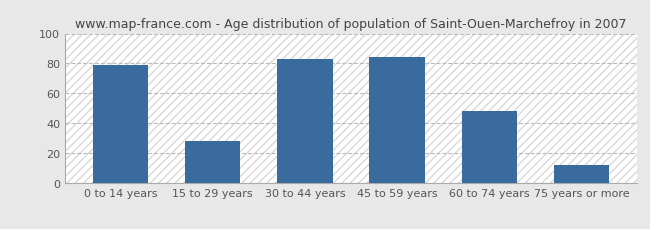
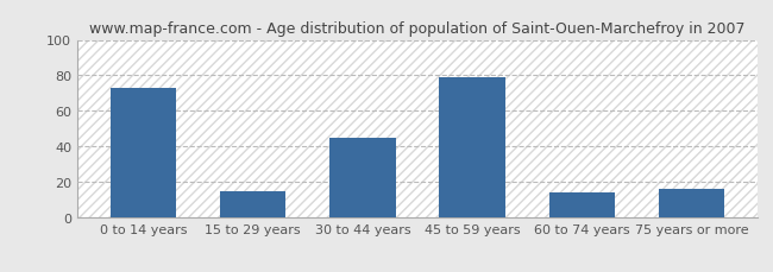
0 to 14 years: 79 -> 73
15 to 29 years: 28 -> 15
30 to 44 years: 83 -> 45
45 to 59 years: 84 -> 79
60 to 74 years: 48 -> 14
75 years or more: 12 -> 16
